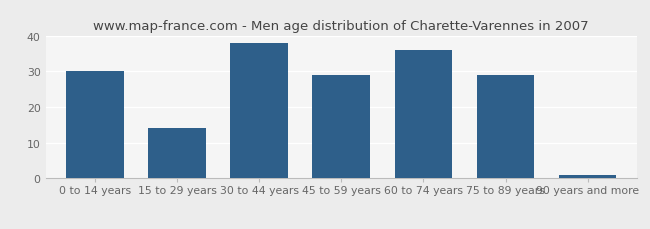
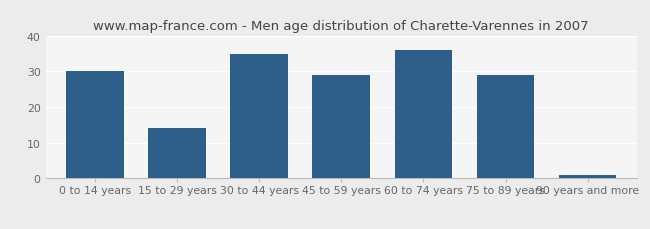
30 to 44 years: 38 -> 35
